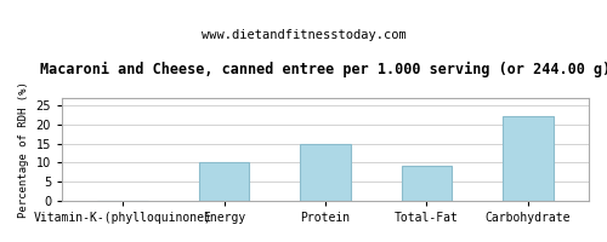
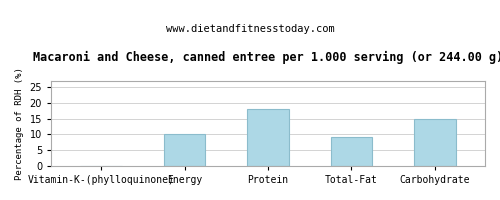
Protein: 15 -> 18
Carbohydrate: 22 -> 15
